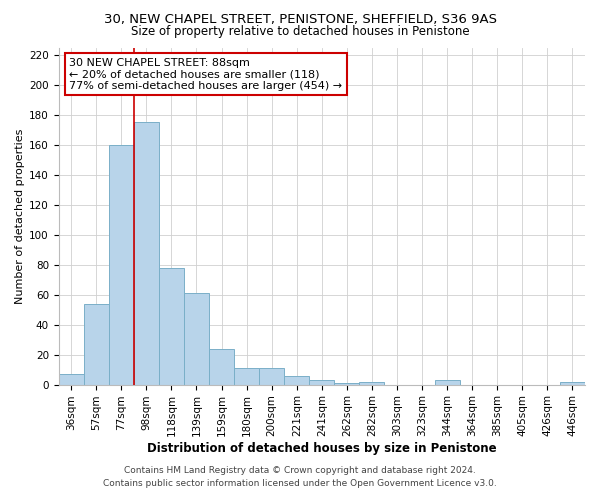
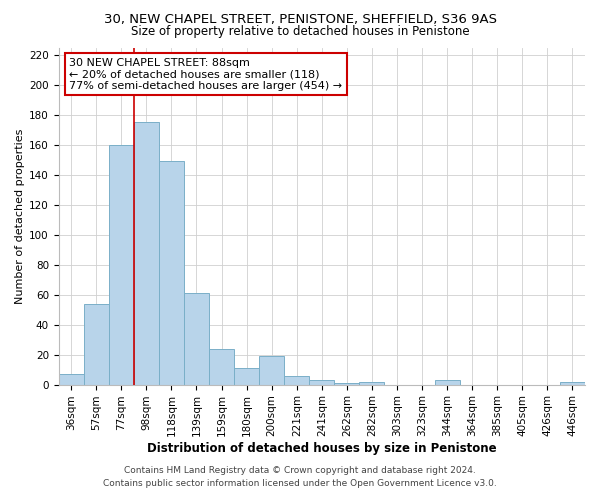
118sqm: 78 -> 149
200sqm: 11 -> 19
